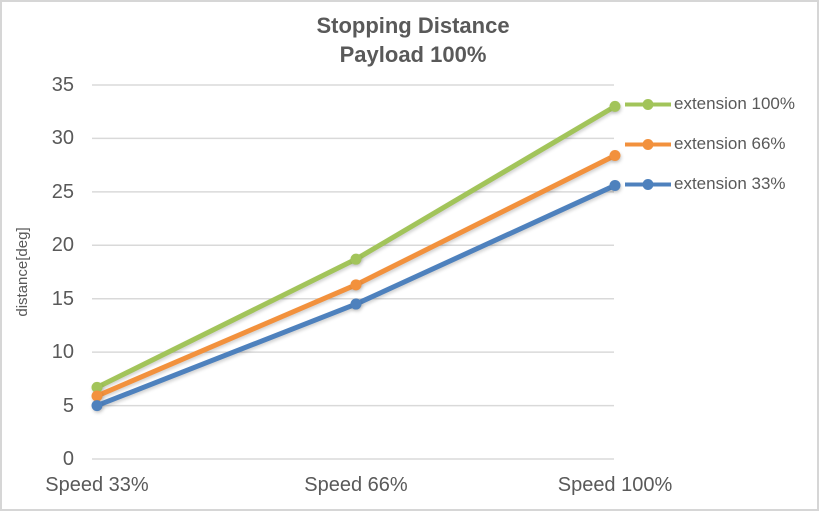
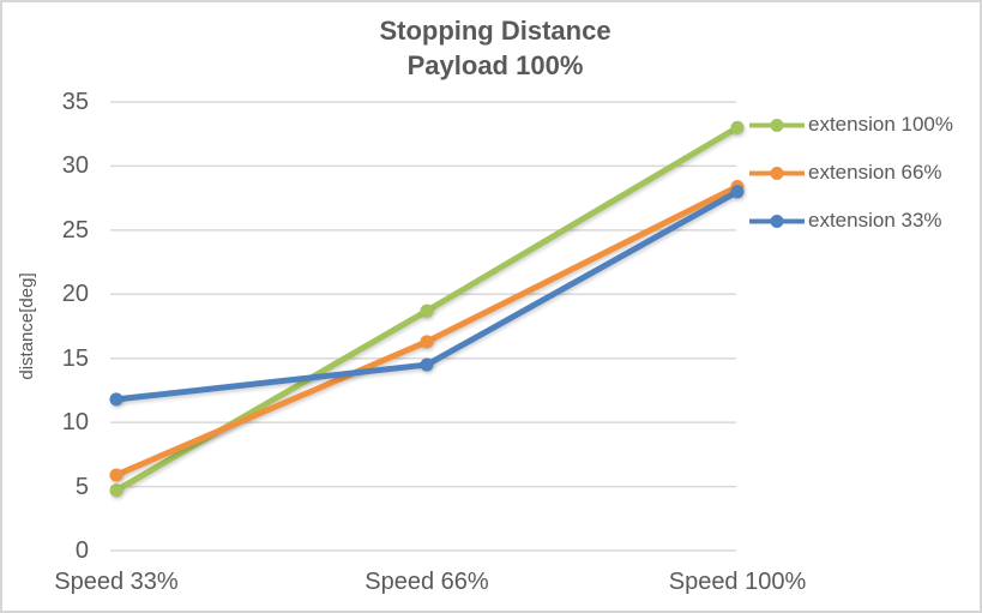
extension 100%/Speed 33%: 6.7 -> 4.7
extension 33%/Speed 33%: 5.0 -> 11.8
extension 33%/Speed 100%: 25.6 -> 28.0
